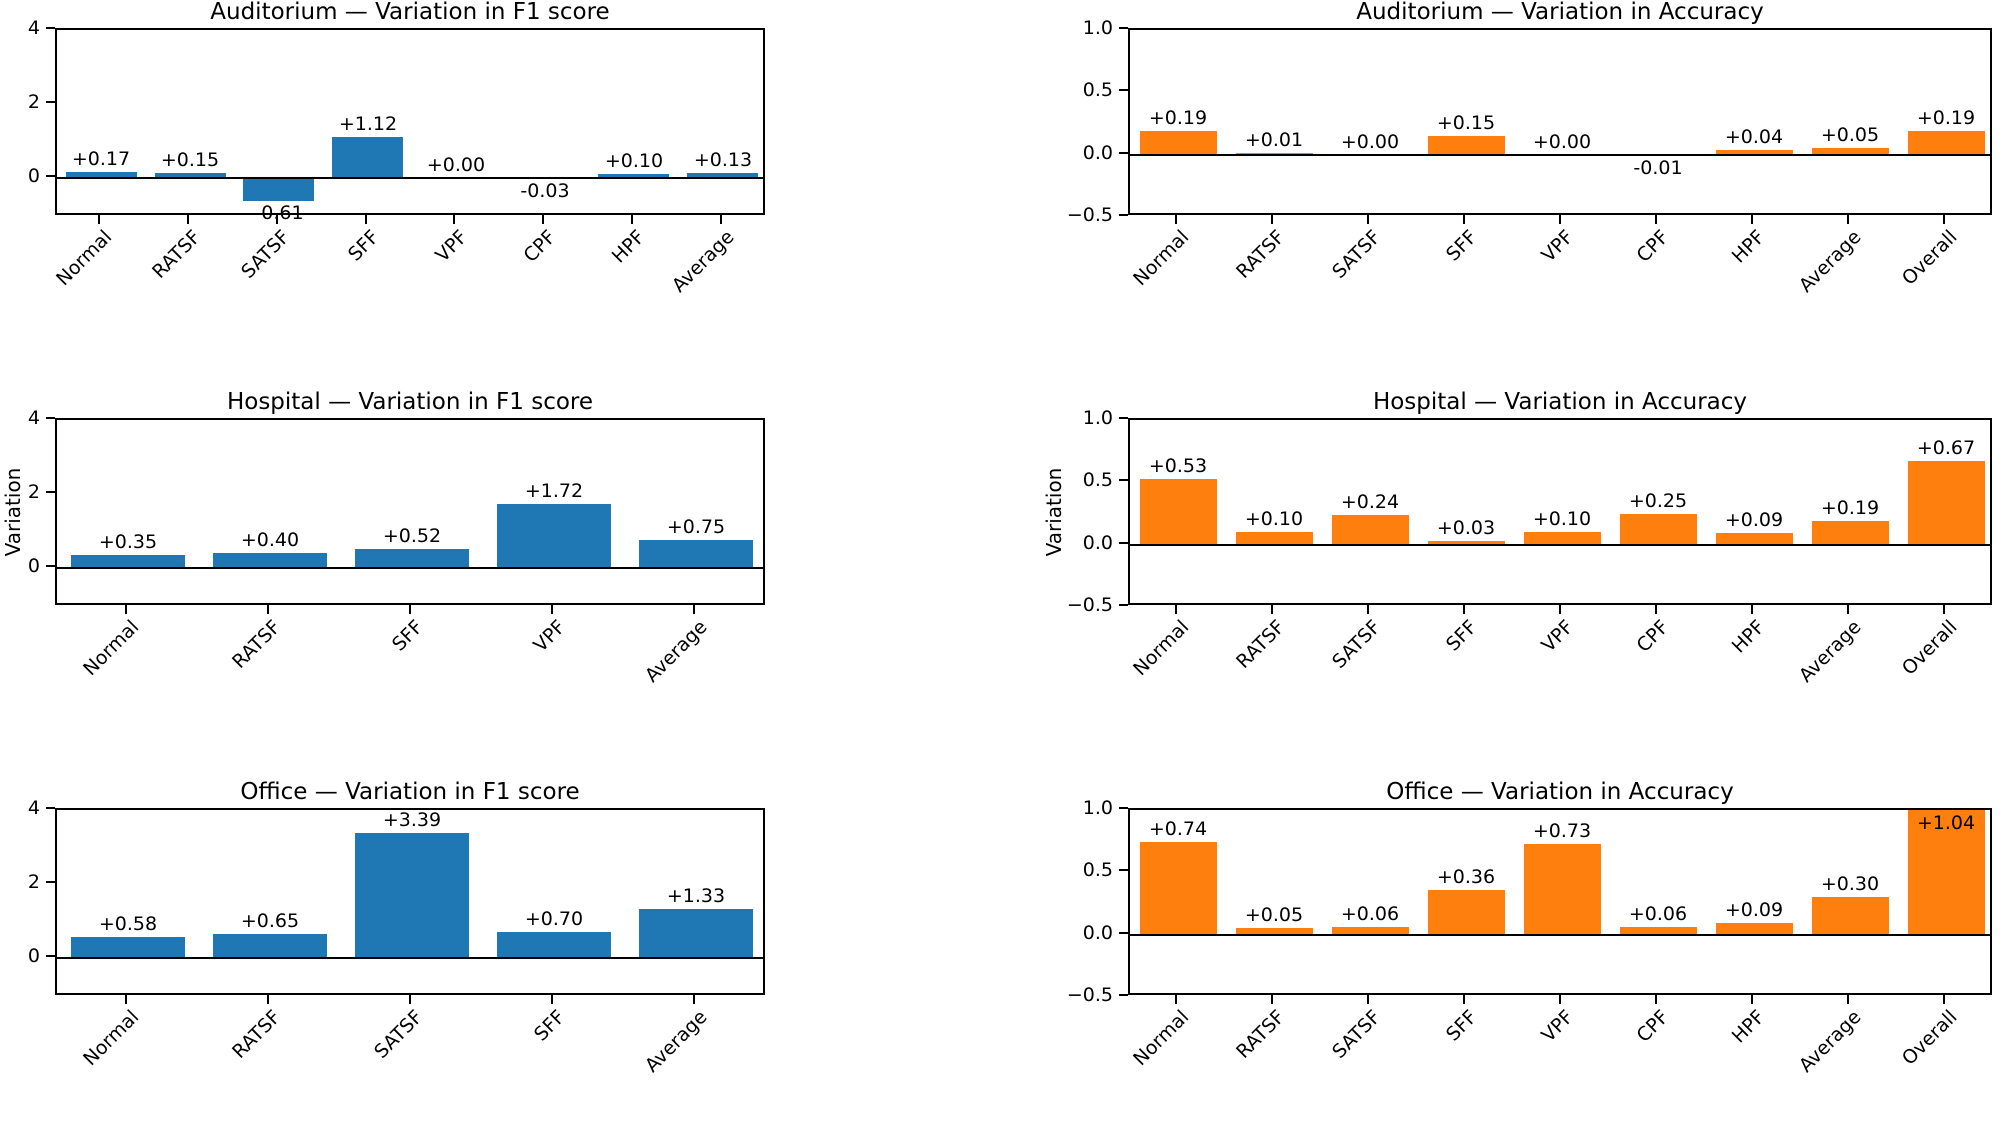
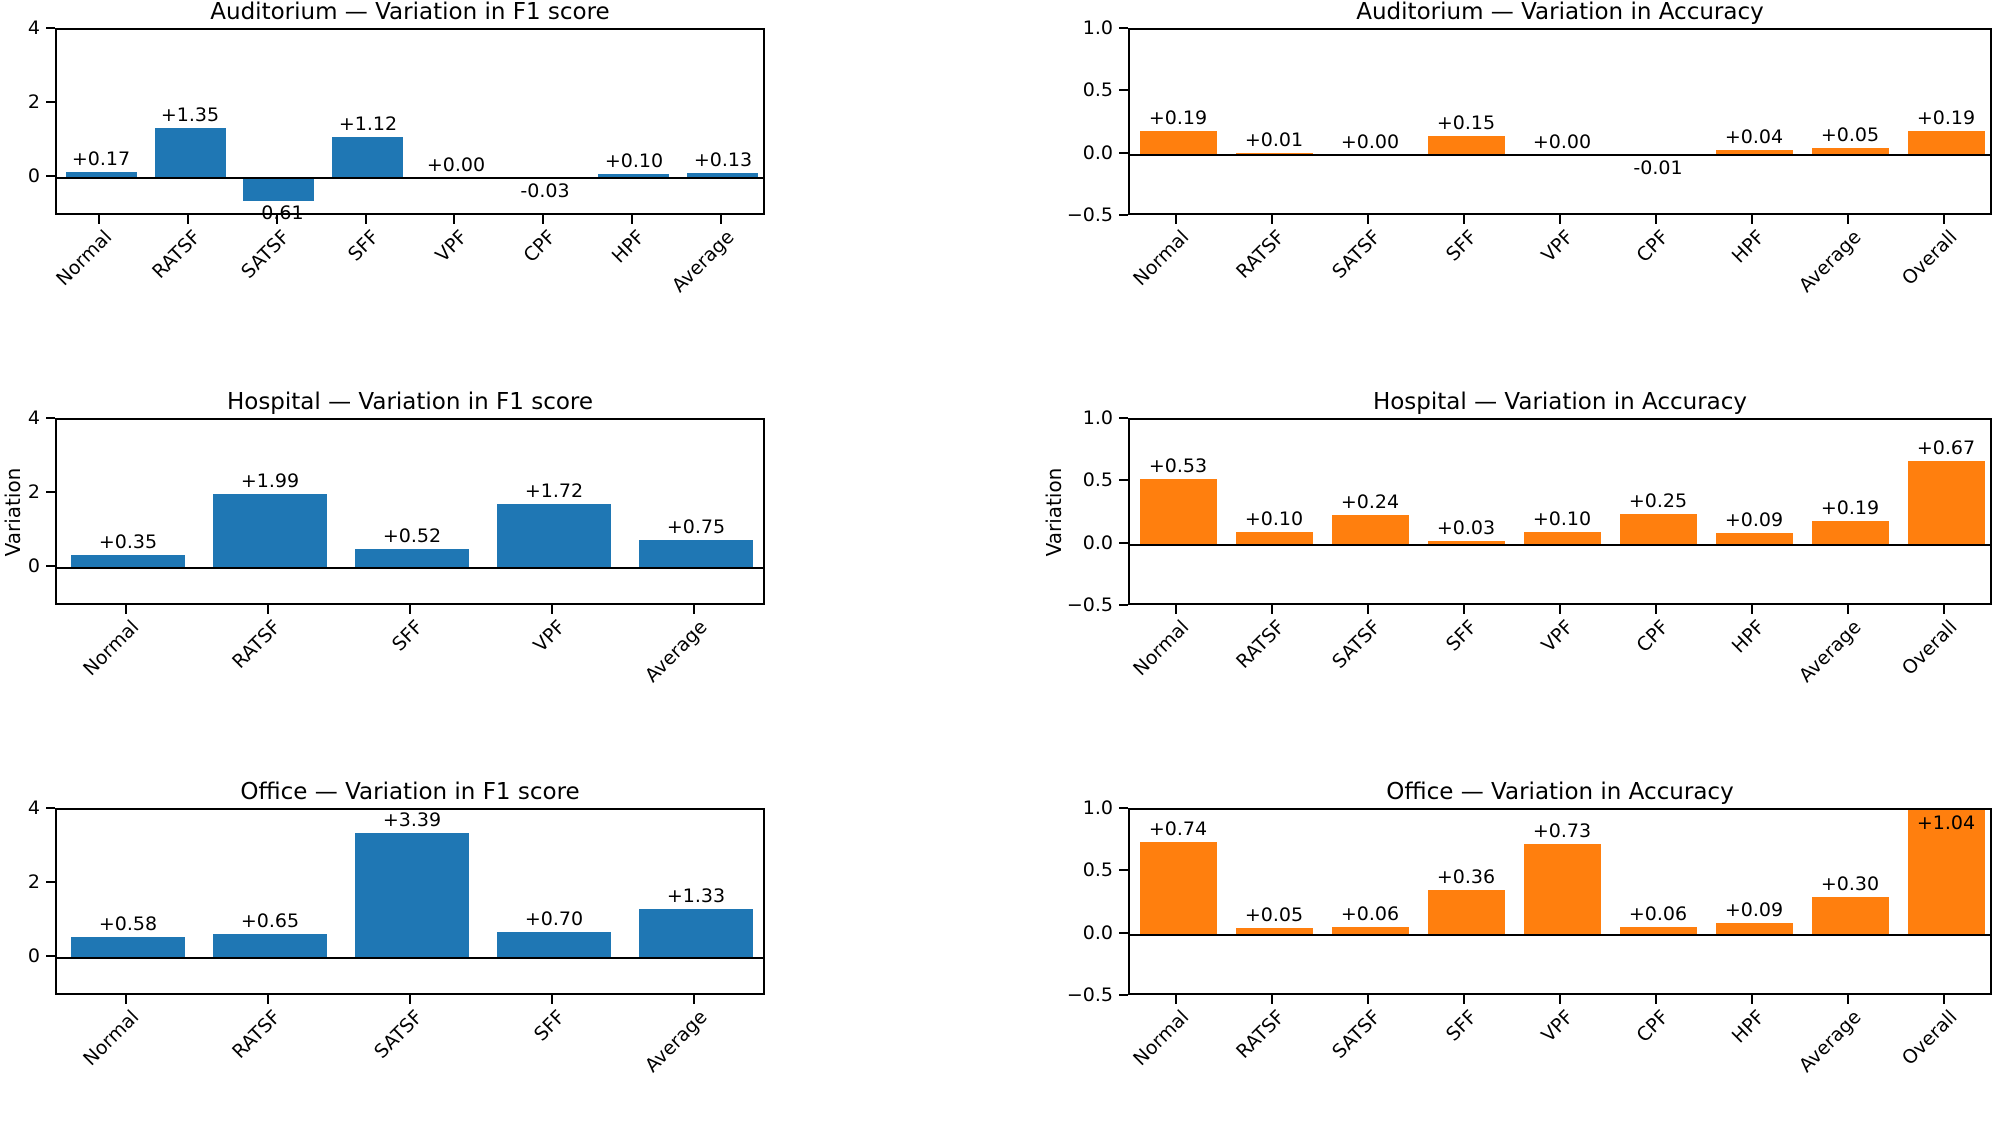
Auditorium — Variation in F1 score/RATSF: +0.15 -> +1.35
Hospital — Variation in F1 score/RATSF: +0.40 -> +1.99
